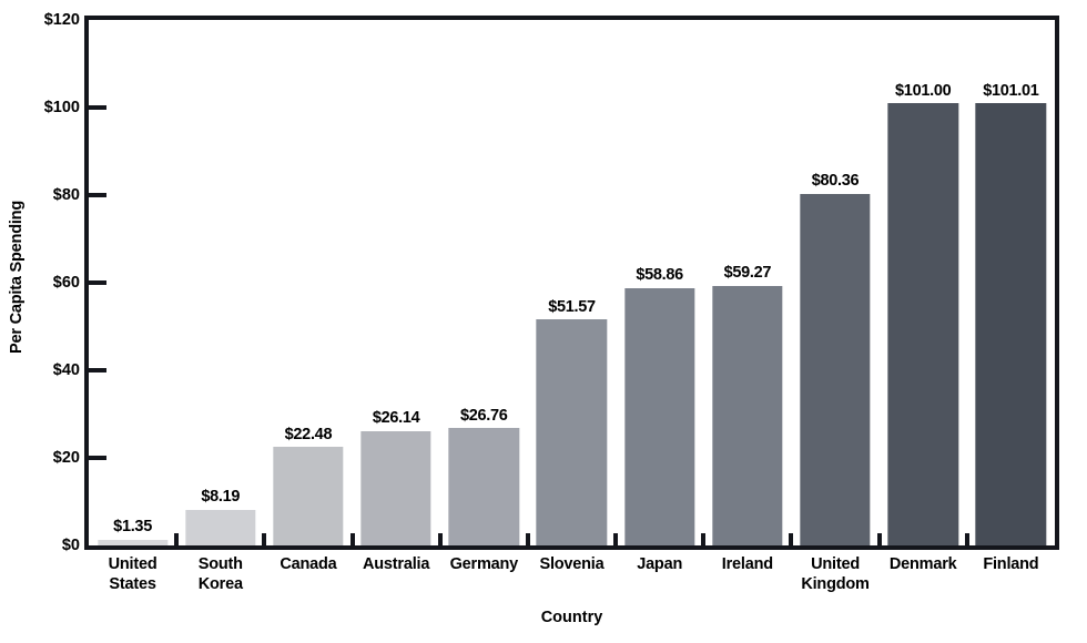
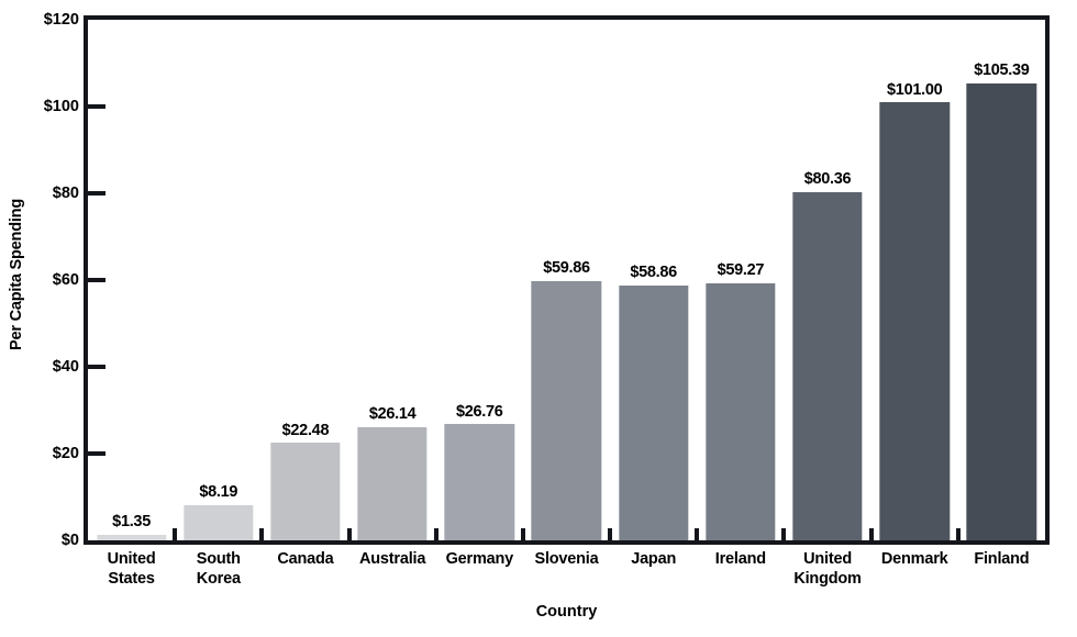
Slovenia: $51.57 -> $59.86
Finland: $101.01 -> $105.39
